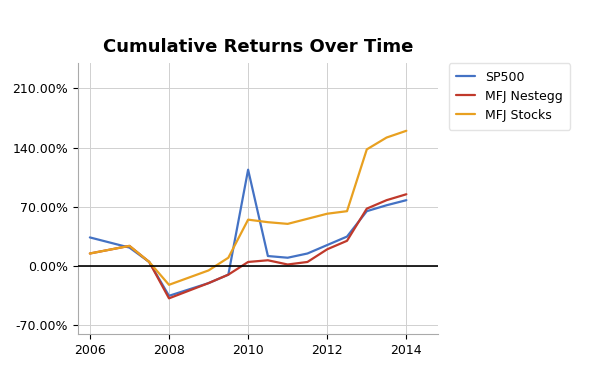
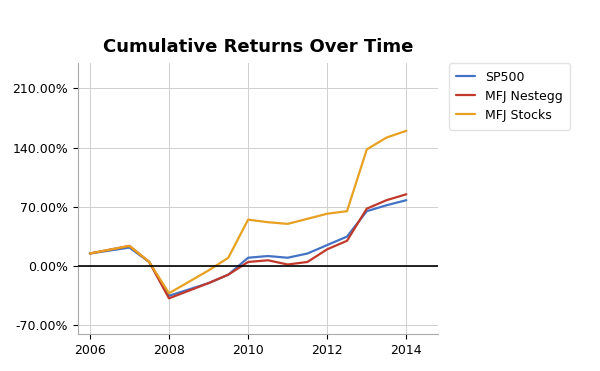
SP500/2006: 34% -> 15%
MFJ Stocks/2008: -22% -> -32%
SP500/2010: 114% -> 10%
